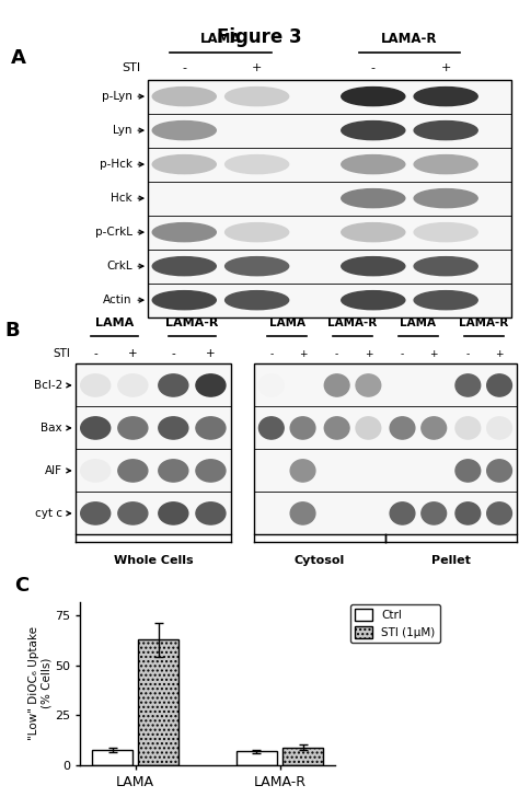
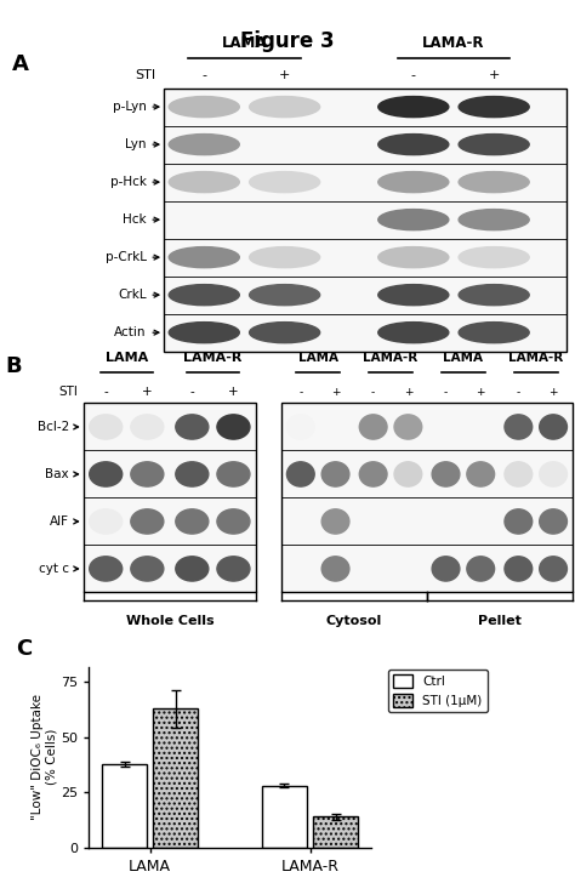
Ctrl/LAMA: 8 -> 38
Ctrl/LAMA-R: 7 -> 28
STI (1μM)/LAMA-R: 9 -> 14
